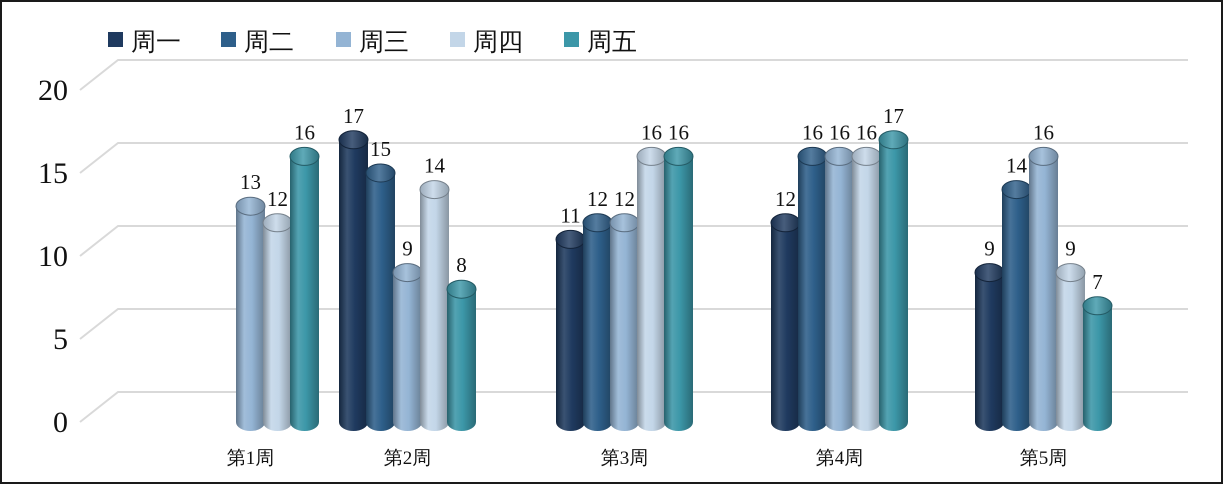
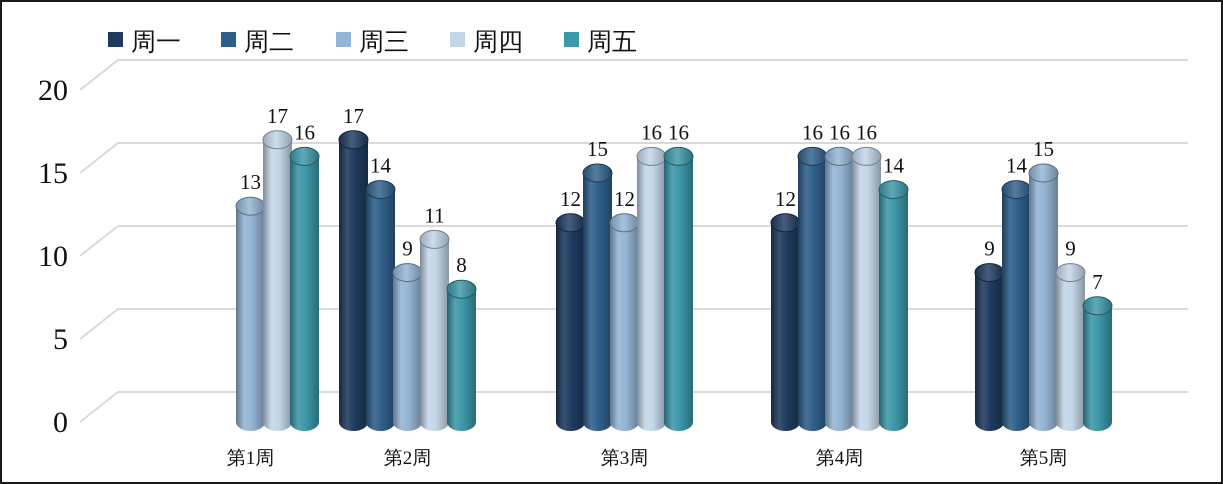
周四/第1周: 12 -> 17
周二/第2周: 15 -> 14
周四/第2周: 14 -> 11
周一/第3周: 11 -> 12
周二/第3周: 12 -> 15
周五/第4周: 17 -> 14
周三/第5周: 16 -> 15
